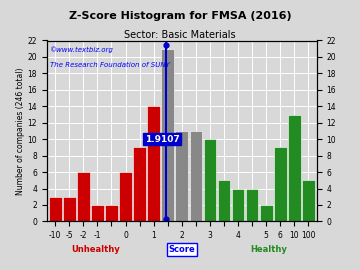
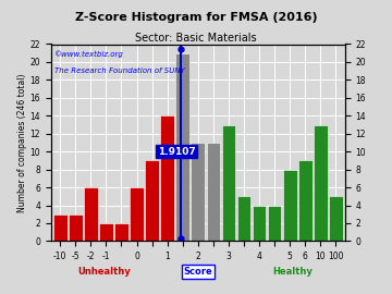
3: 10 -> 13
5: 2 -> 8
